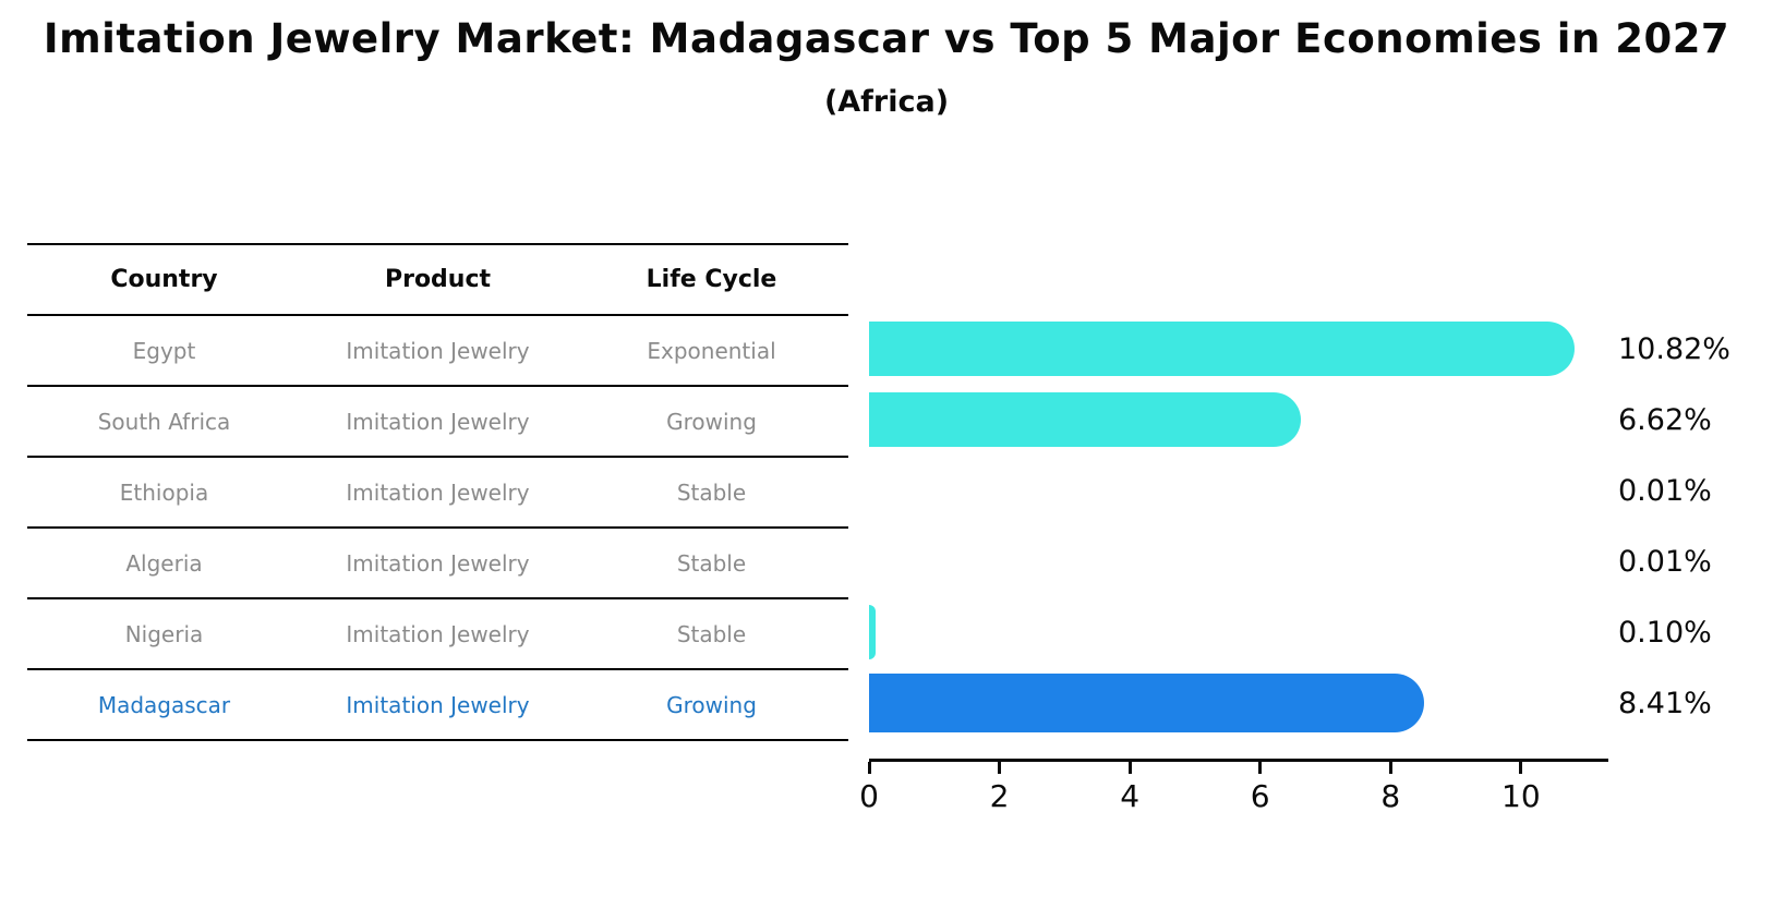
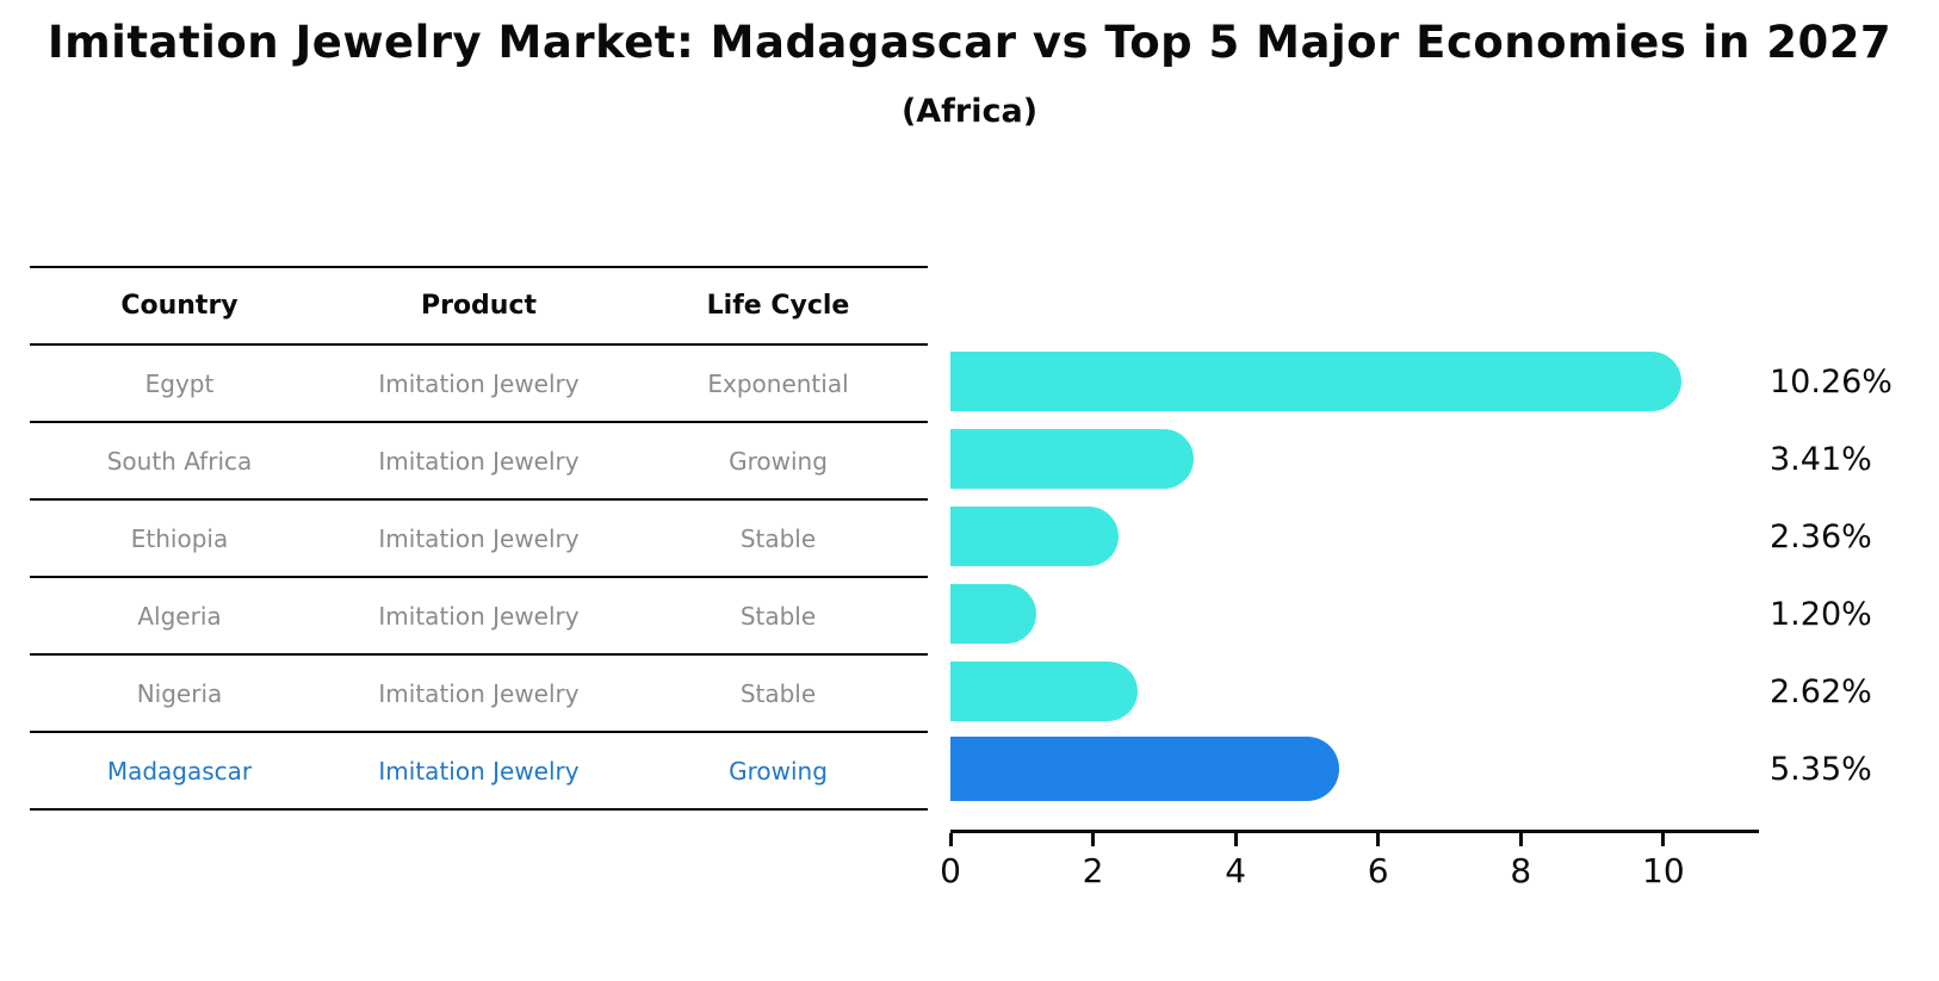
Egypt: 10.82% -> 10.26%
South Africa: 6.62% -> 3.41%
Ethiopia: 0.01% -> 2.36%
Algeria: 0.01% -> 1.20%
Nigeria: 0.10% -> 2.62%
Madagascar: 8.41% -> 5.35%
